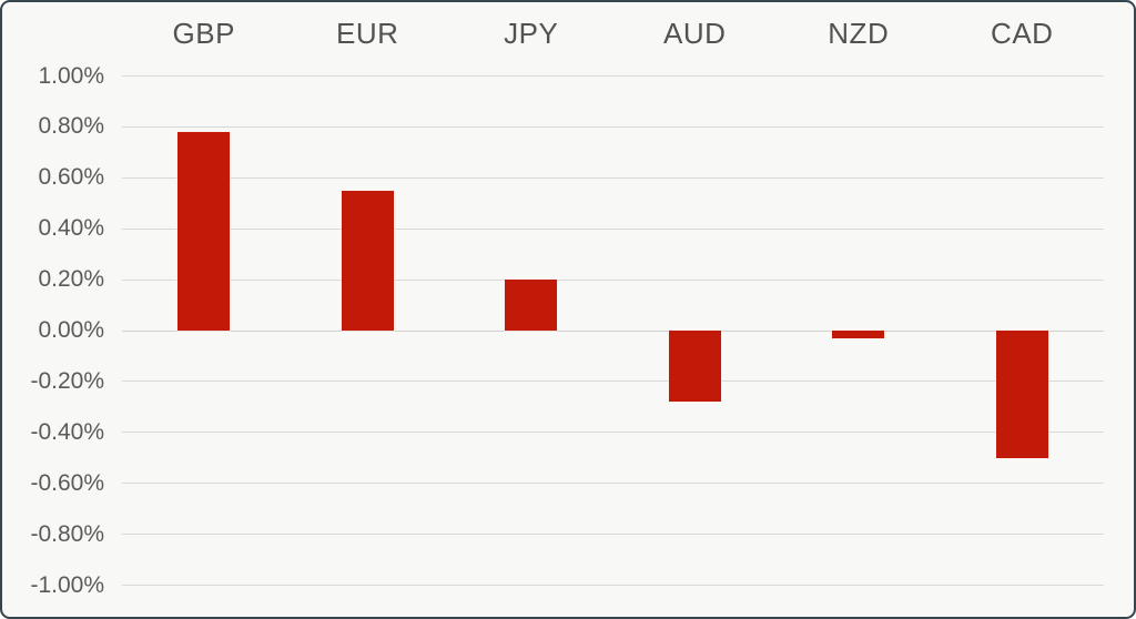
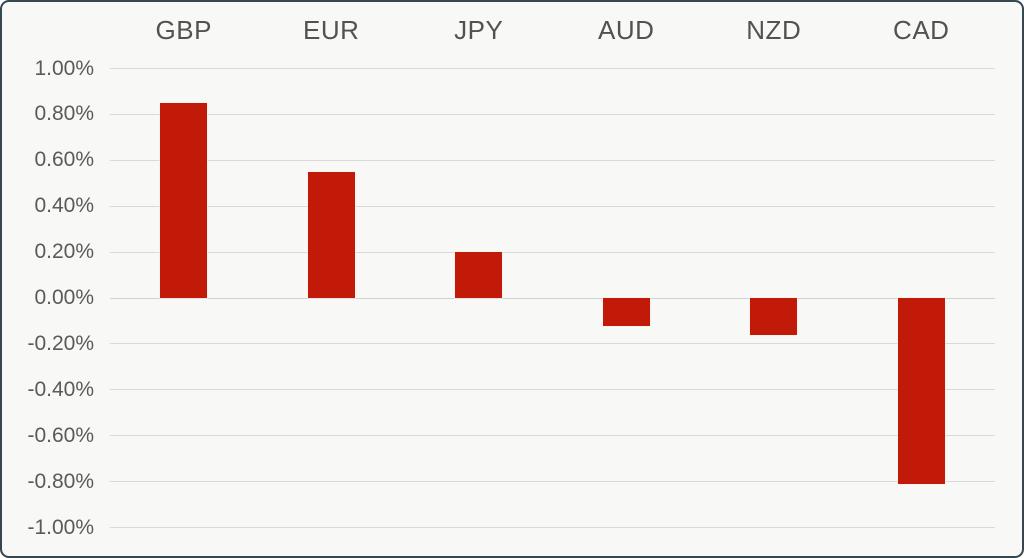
GBP: 0.78% -> 0.85%
AUD: -0.28% -> -0.12%
NZD: -0.03% -> -0.16%
CAD: -0.50% -> -0.81%
